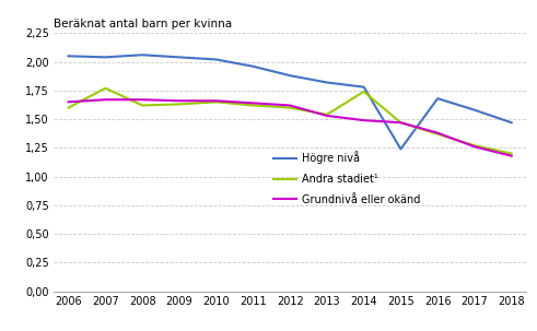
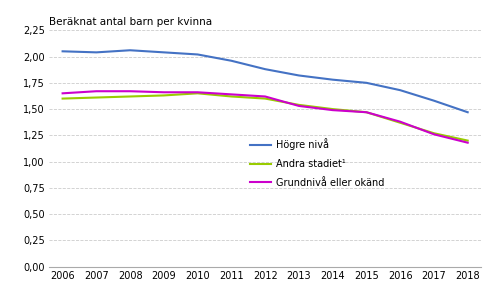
Andra stadiet¹/2007: 1,77 -> 1,61
Andra stadiet¹/2014: 1,74 -> 1,50
Högre nivå/2015: 1,24 -> 1,75
